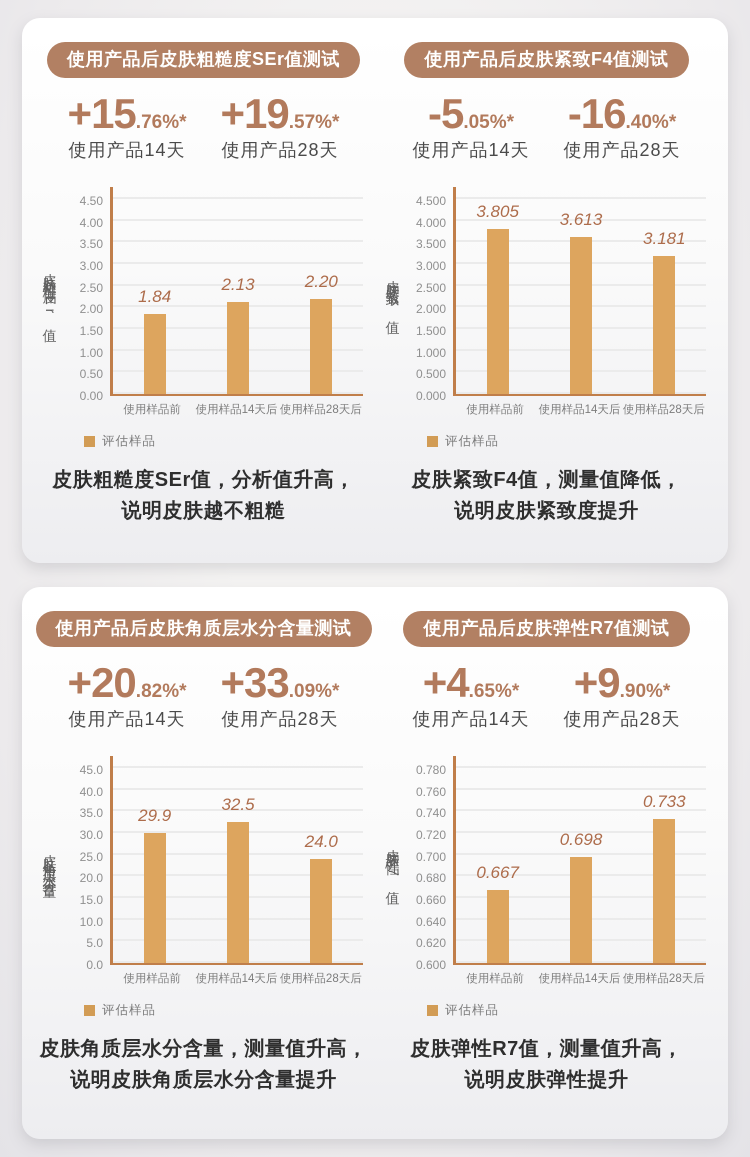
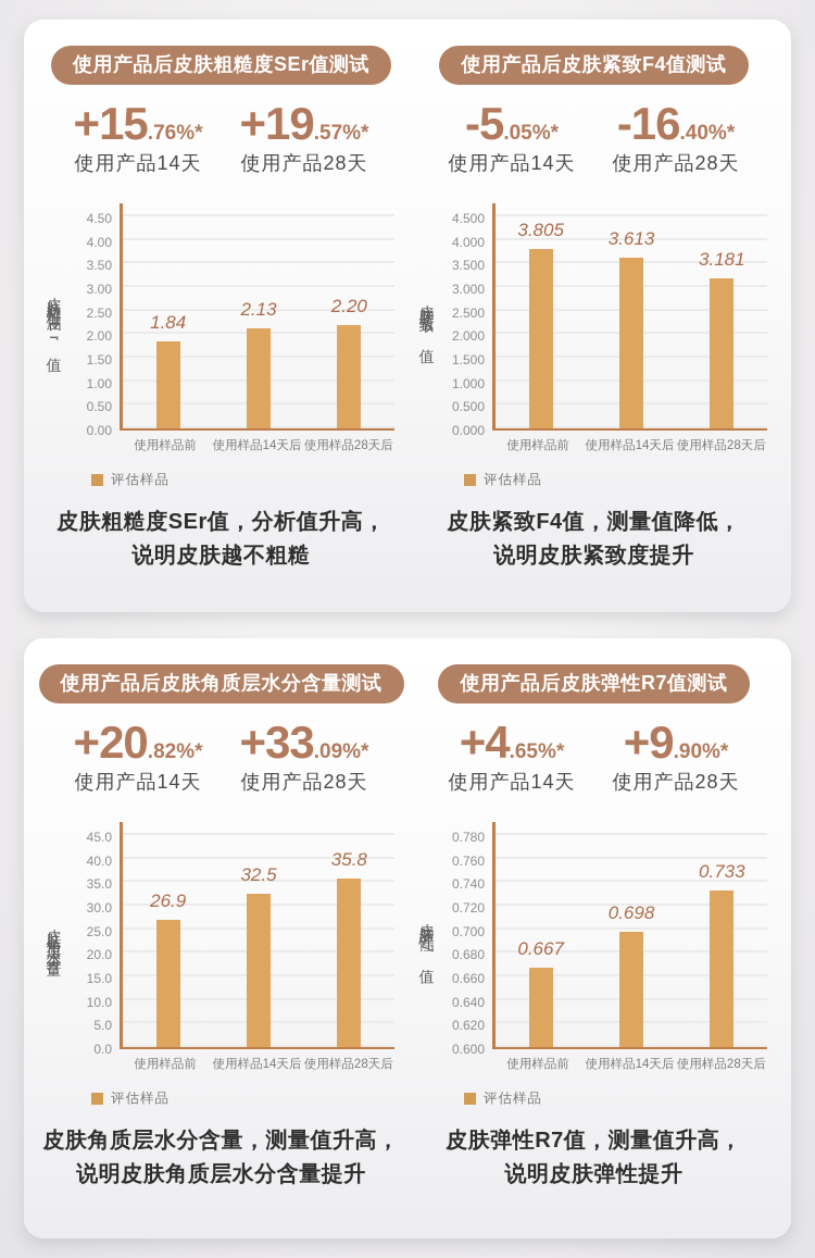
使用产品后皮肤角质层水分含量测试/使用样品前: 29.9 -> 26.9
使用产品后皮肤角质层水分含量测试/使用样品28天后: 24.0 -> 35.8
